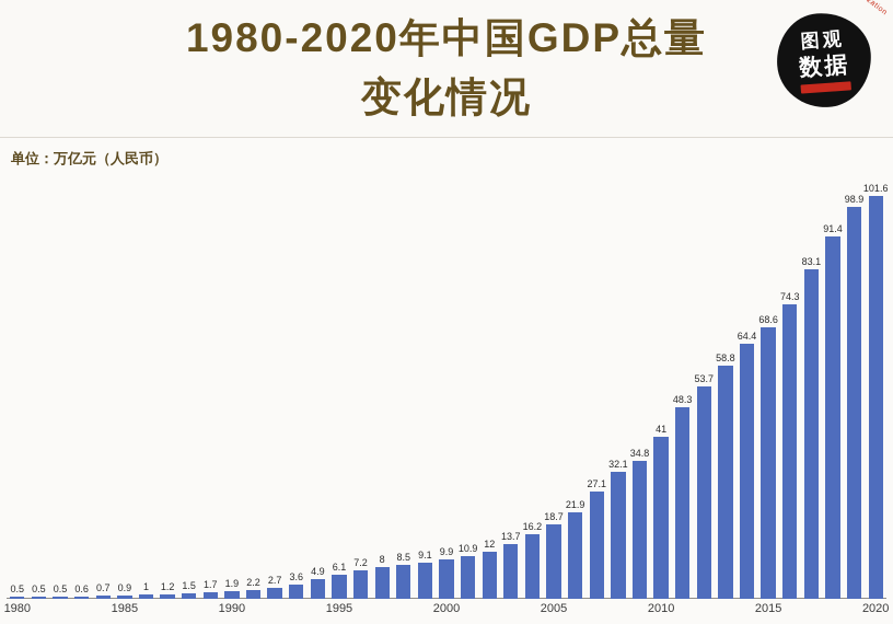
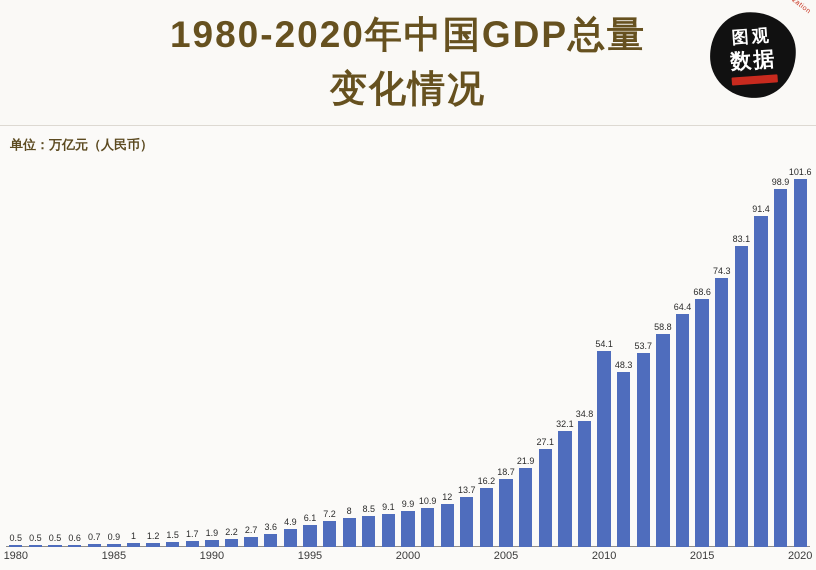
2010: 41 -> 54.1
